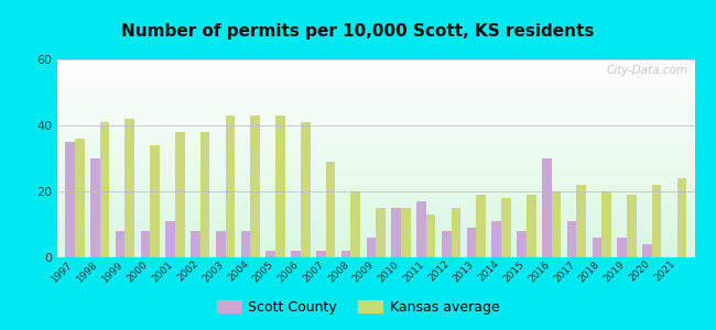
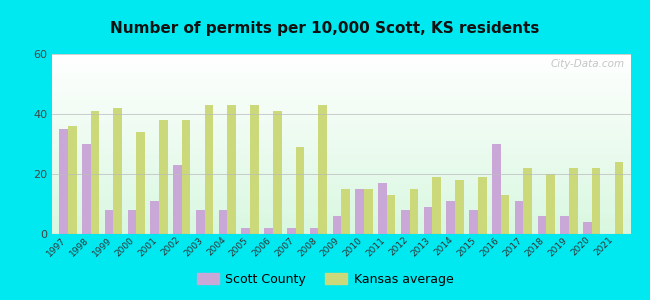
Scott County/2002: 8 -> 23
Kansas average/2008: 20 -> 43
Kansas average/2016: 20 -> 13
Kansas average/2019: 19 -> 22
